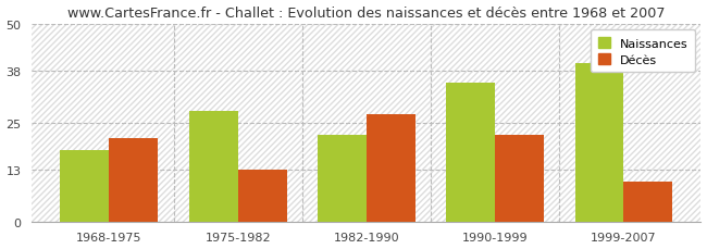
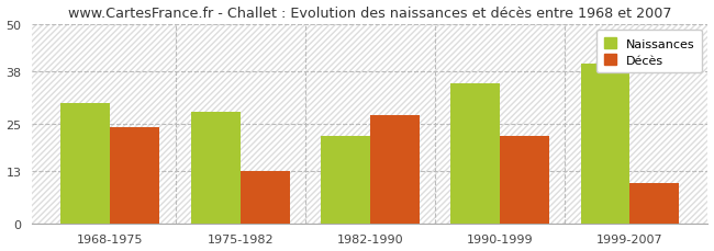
Naissances/1968-1975: 18 -> 30
Décès/1968-1975: 21 -> 24
